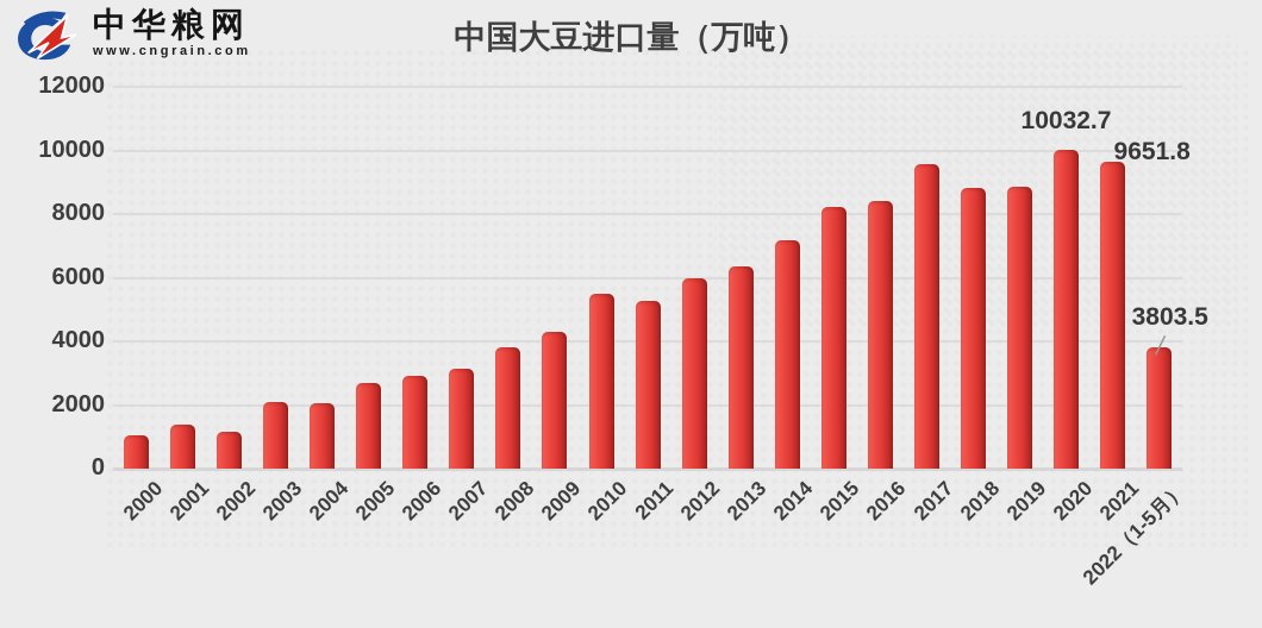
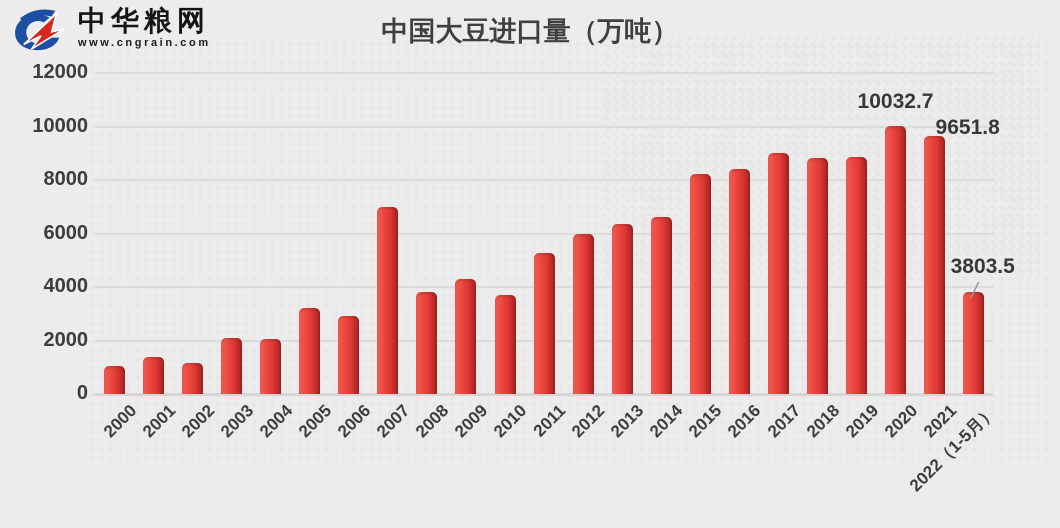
2005: 2700 -> 3200
2007: 3200 -> 7000
2010: 5500 -> 3700
2014: 7200 -> 6600
2017: 9600 -> 9000
